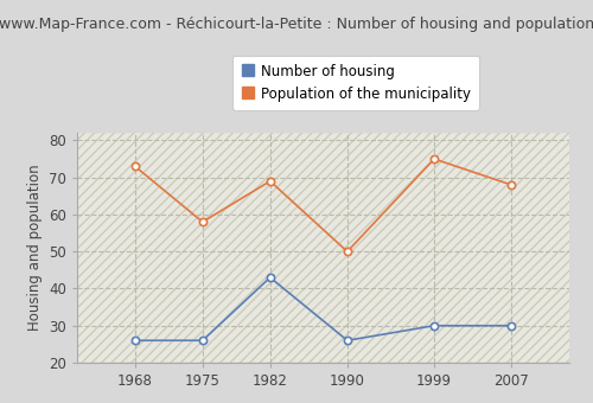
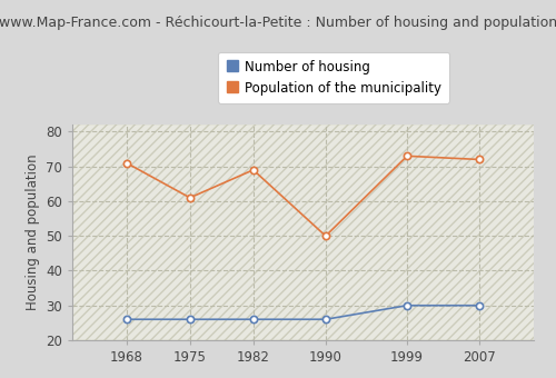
Population of the municipality/1968: 73 -> 71
Population of the municipality/1975: 58 -> 61
Number of housing/1982: 43 -> 26
Population of the municipality/1999: 75 -> 73
Population of the municipality/2007: 68 -> 72
